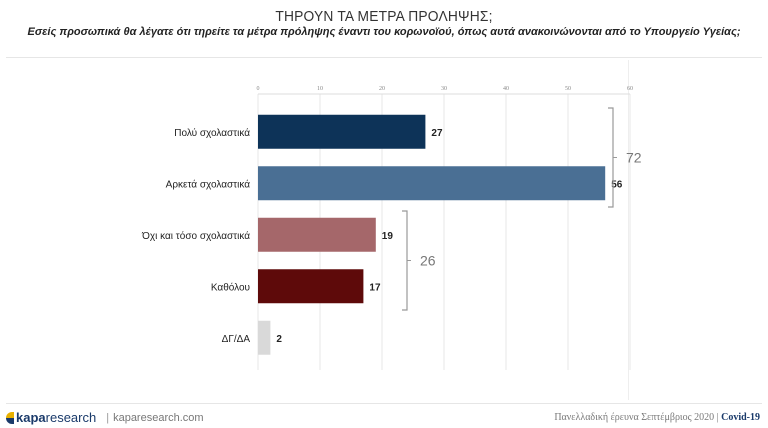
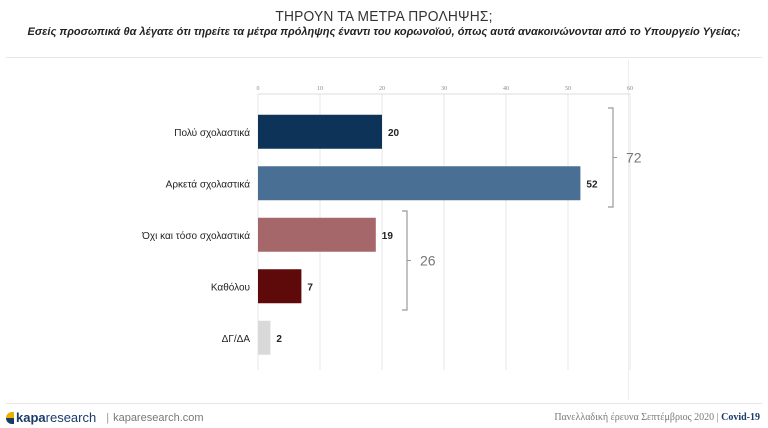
Πολύ σχολαστικά: 27 -> 20
Αρκετά σχολαστικά: 56 -> 52
Καθόλου: 17 -> 7
